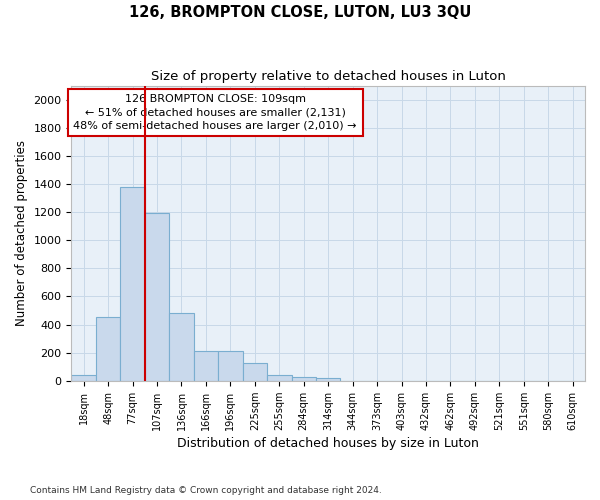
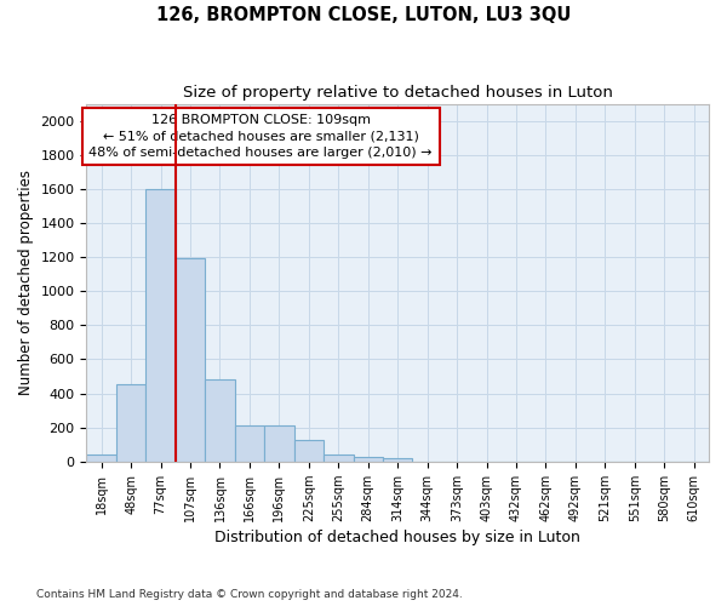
77sqm: 1380 -> 1600
